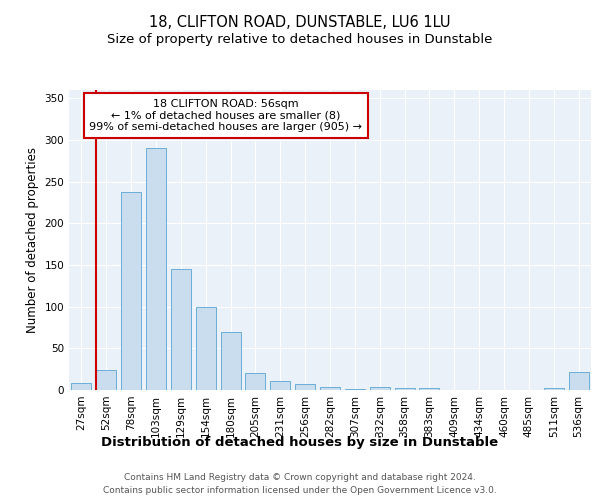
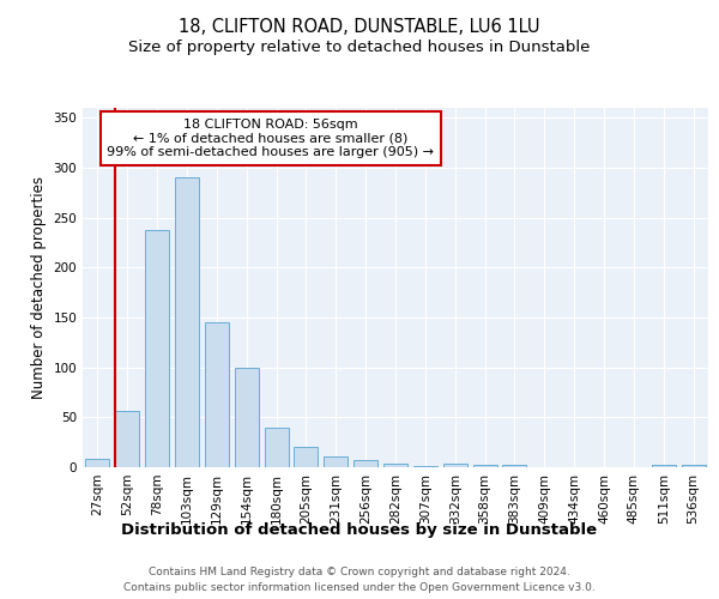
52sqm: 24 -> 57
180sqm: 70 -> 40
536sqm: 22 -> 2
